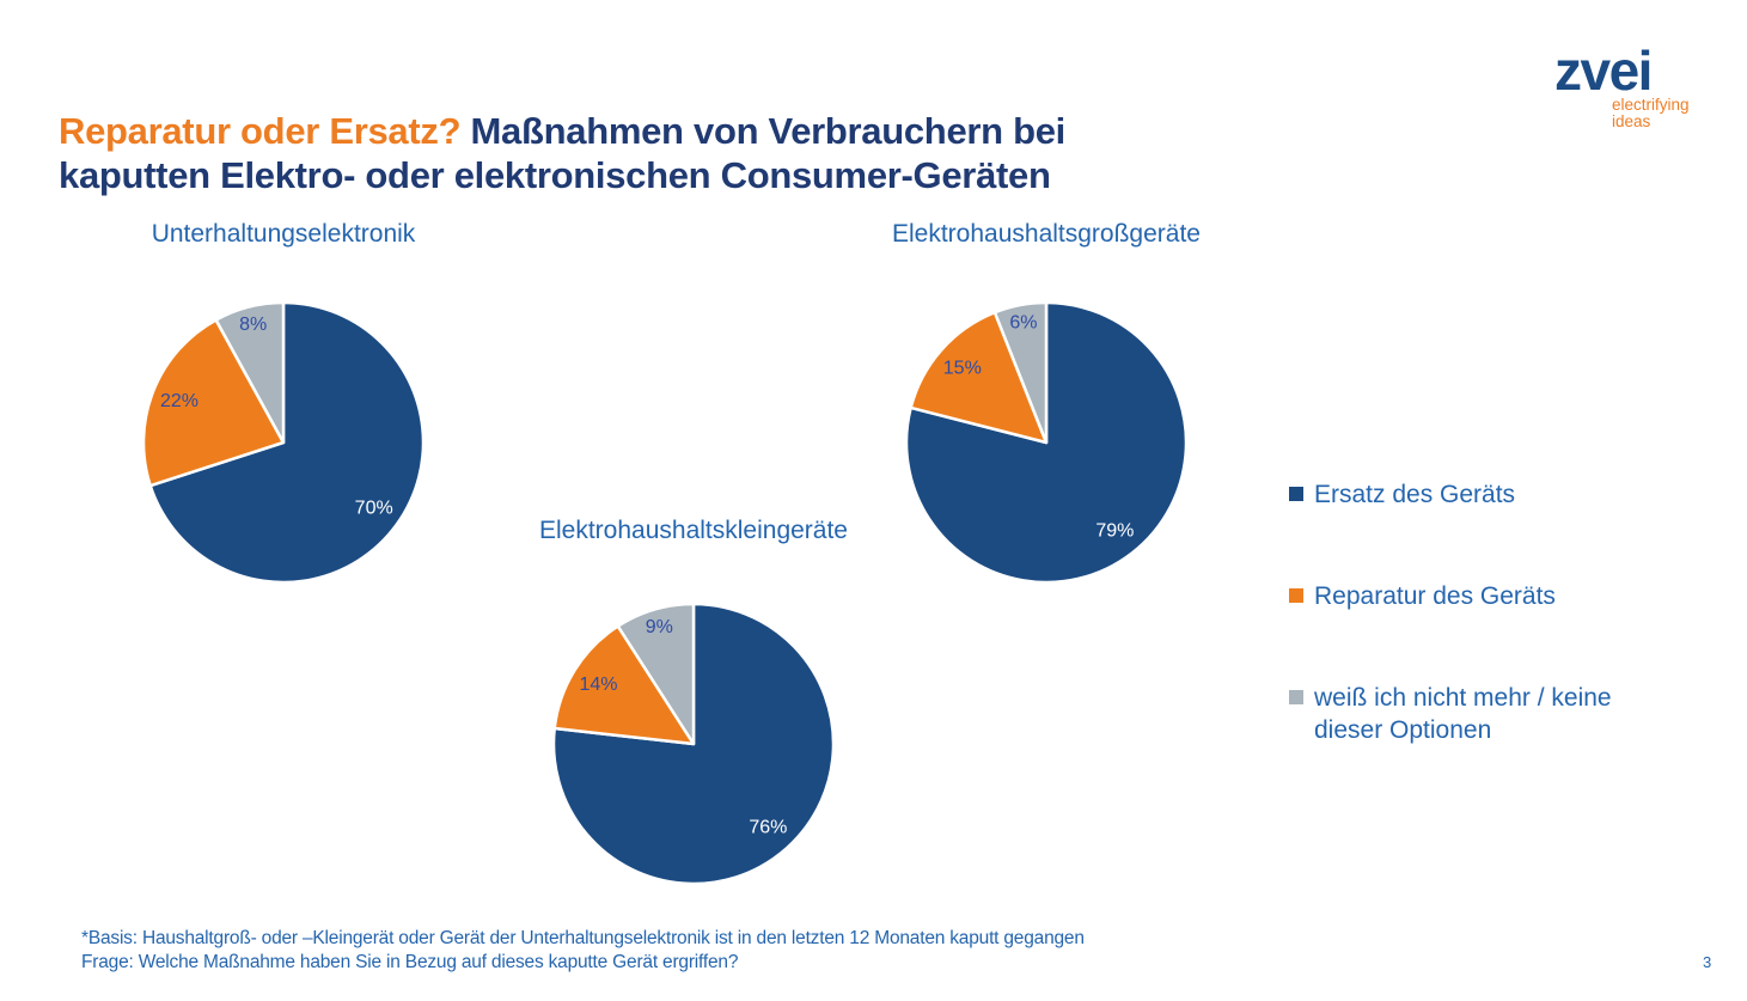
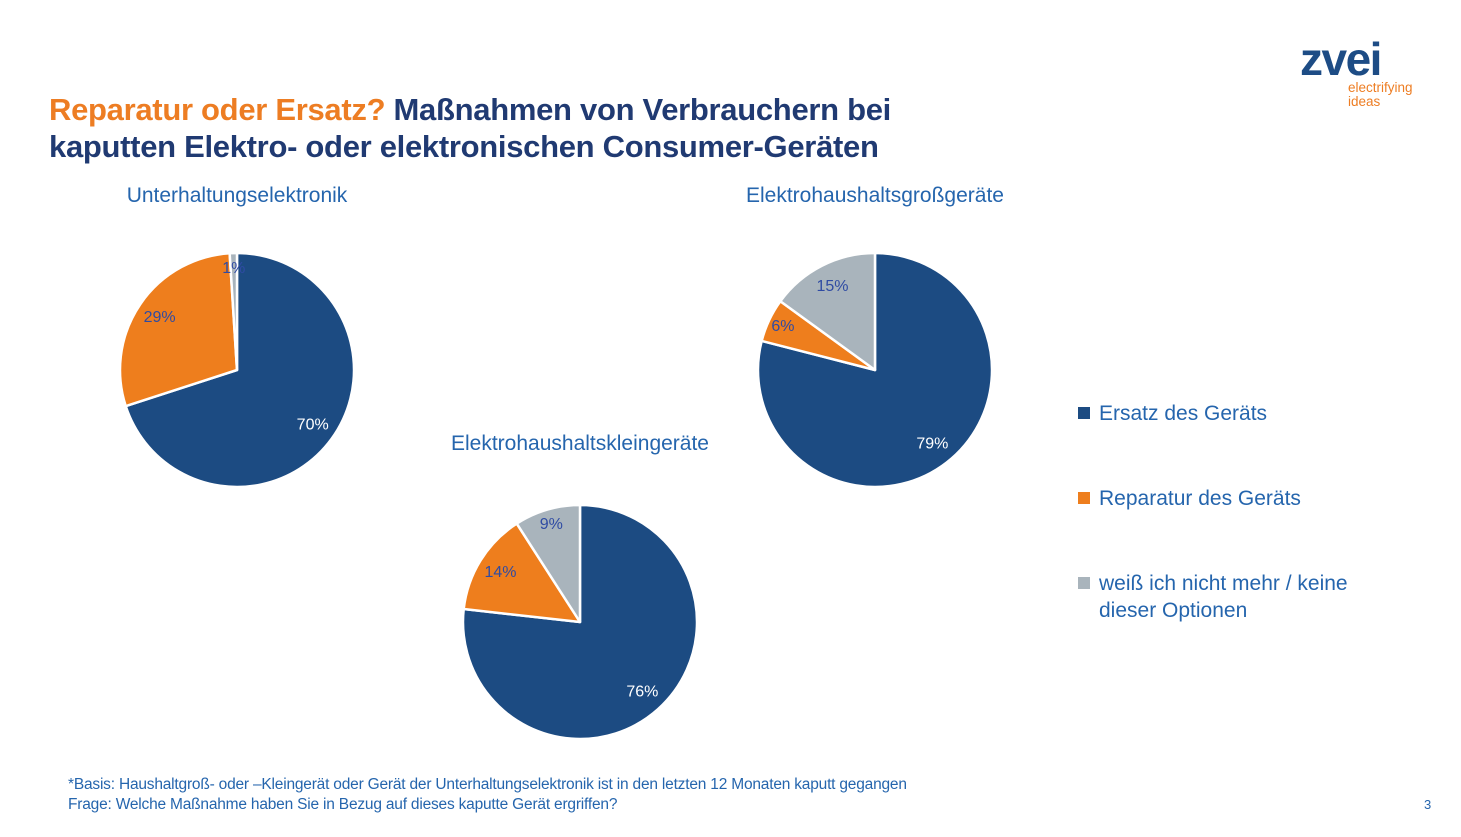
Unterhaltungselektronik/Reparatur des Geräts: 22% -> 29%
Unterhaltungselektronik/weiß ich nicht mehr / keine dieser Optionen: 8% -> 1%
Elektrohaushaltsgroßgeräte/Reparatur des Geräts: 15% -> 6%
Elektrohaushaltsgroßgeräte/weiß ich nicht mehr / keine dieser Optionen: 6% -> 15%
